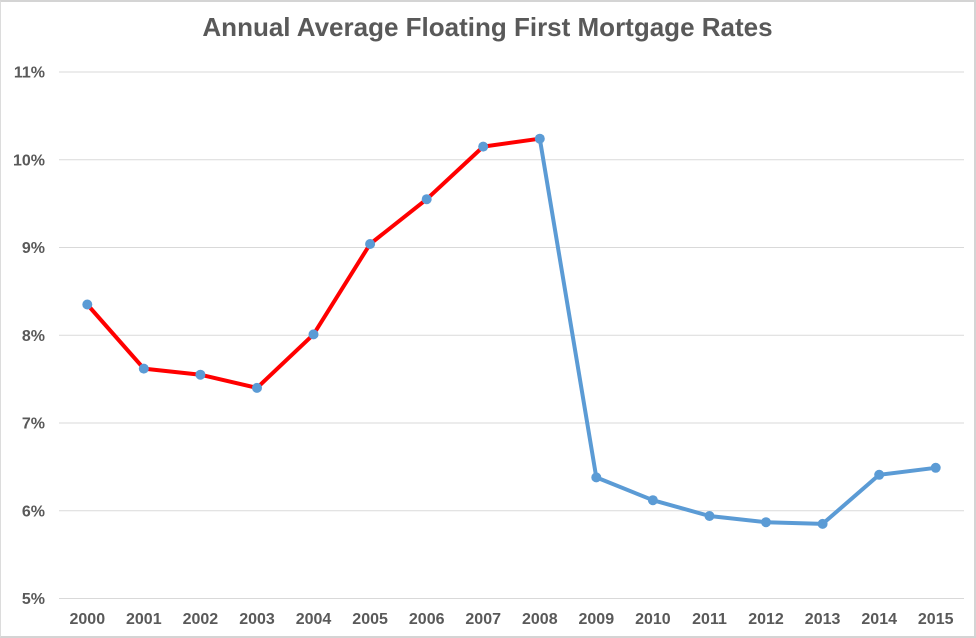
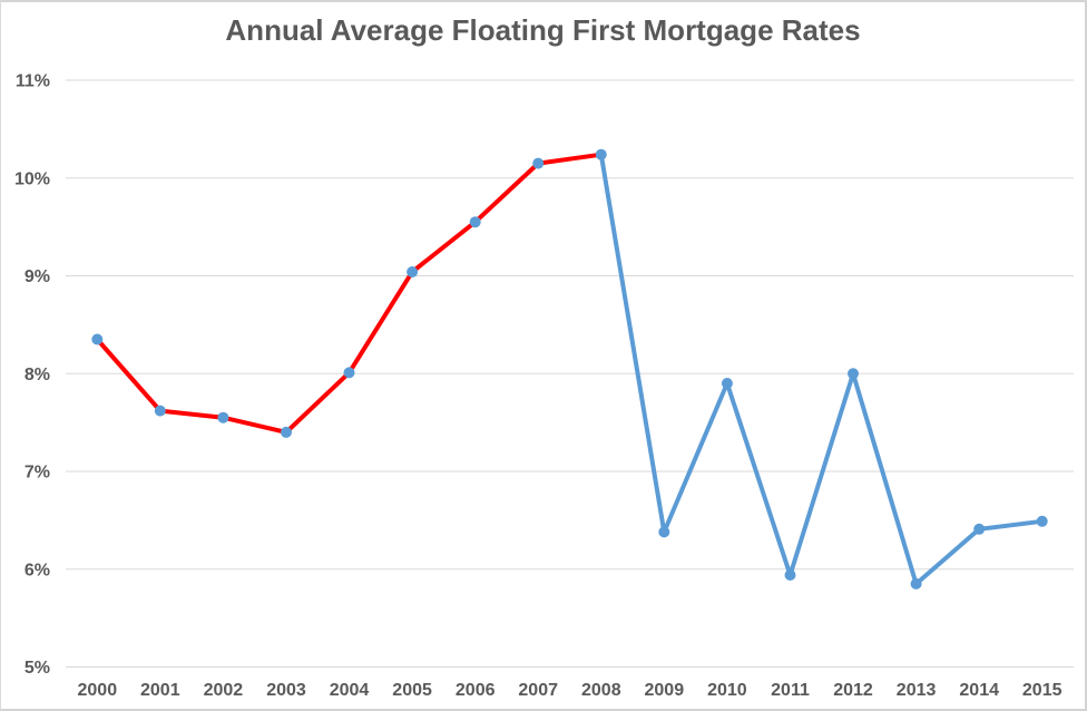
2010: 6.1% -> 7.9%
2012: 5.9% -> 8.0%
